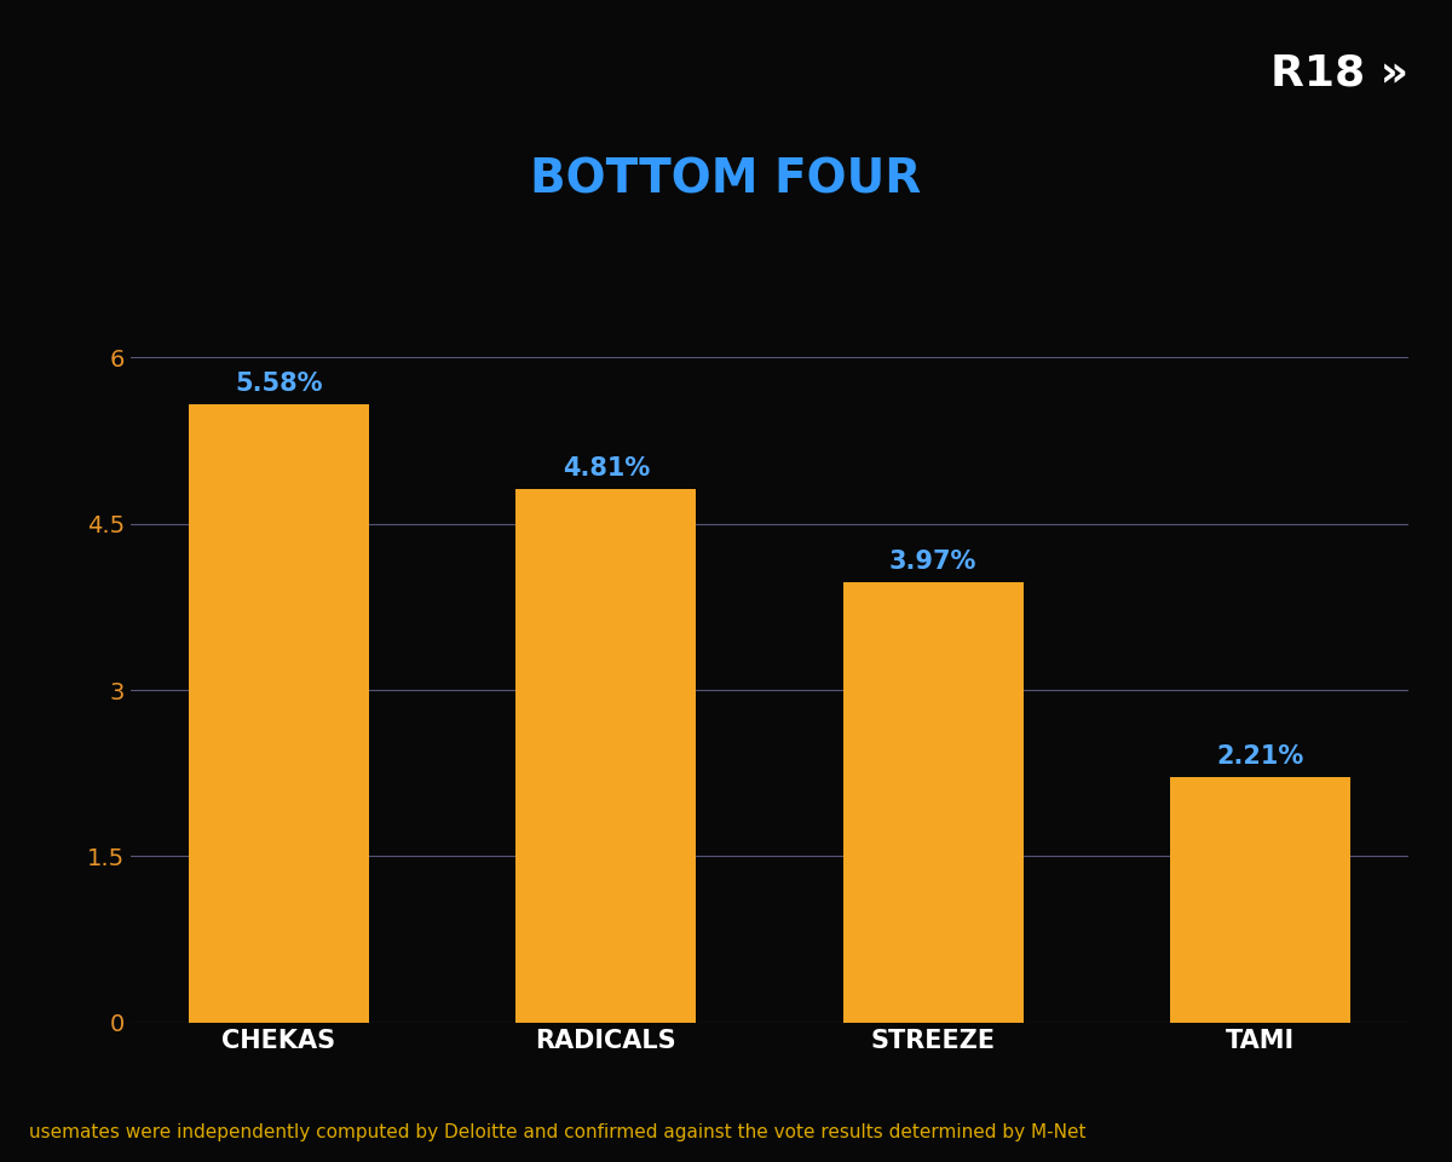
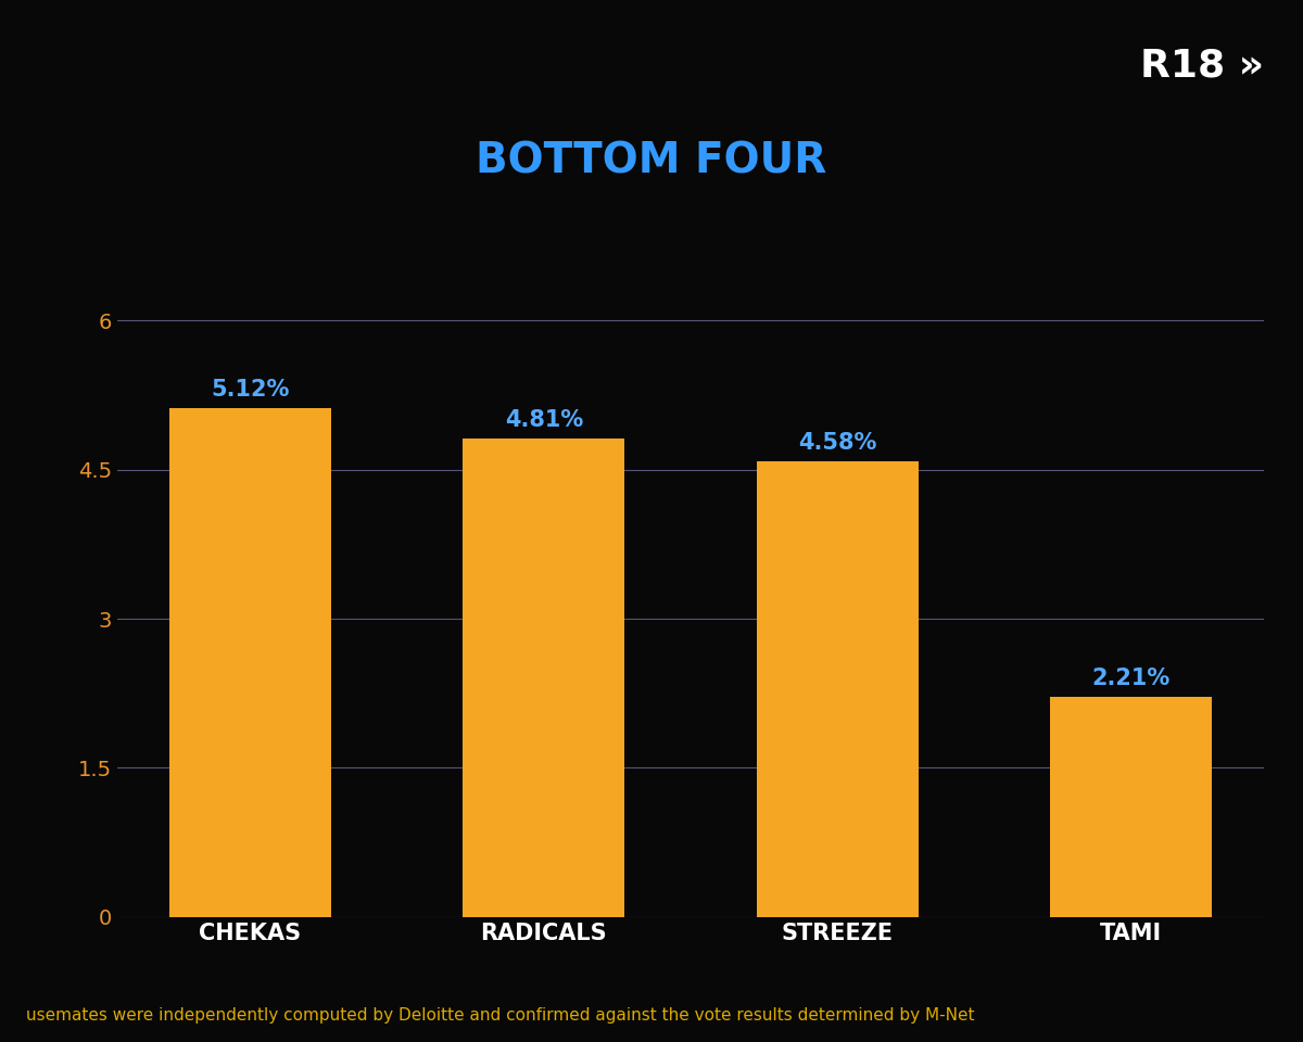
CHEKAS: 5.58% -> 5.12%
STREEZE: 3.97% -> 4.58%
